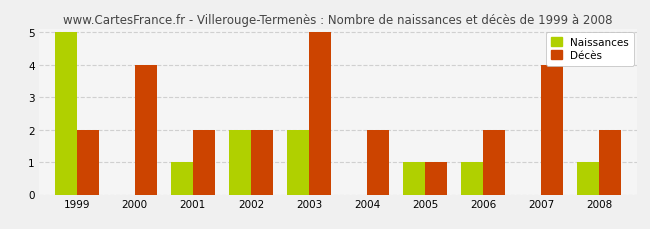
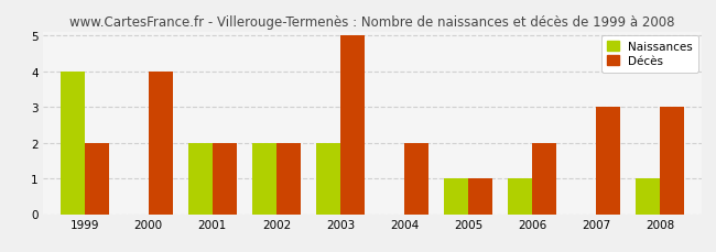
Naissances/1999: 5 -> 4
Naissances/2001: 1 -> 2
Décès/2007: 4 -> 3
Décès/2008: 2 -> 3
